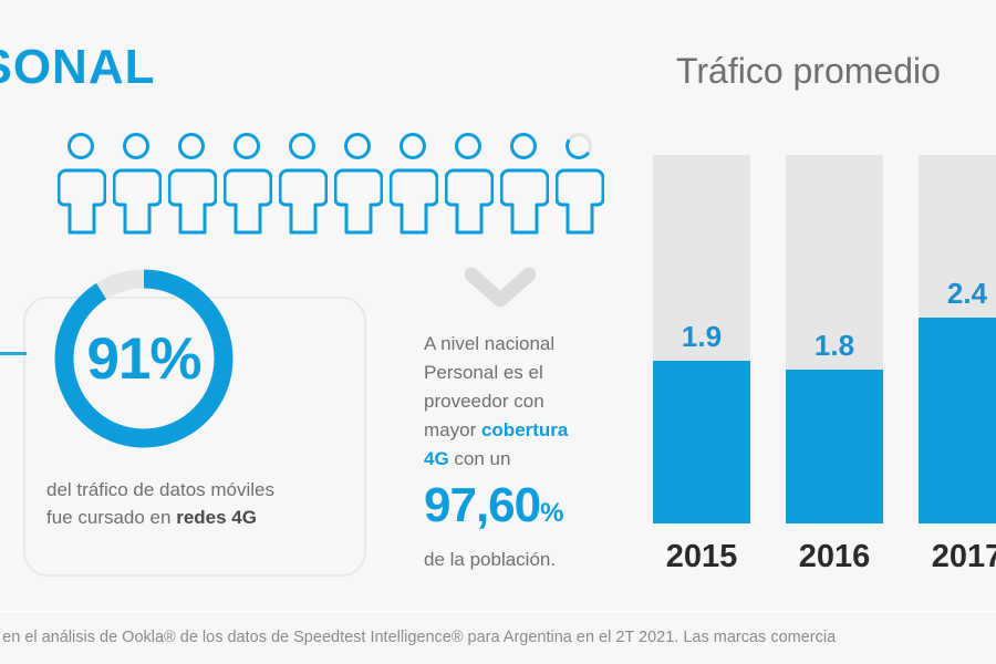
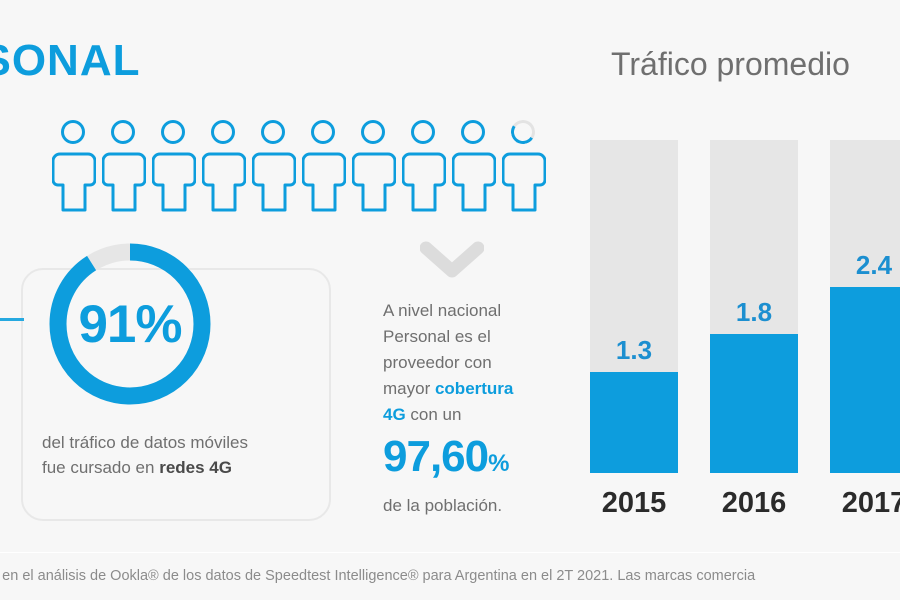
2015: 1.9 -> 1.3
